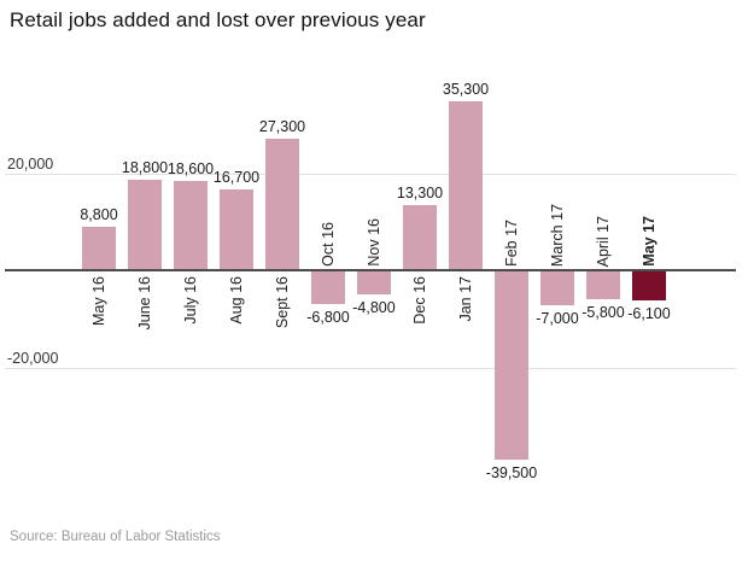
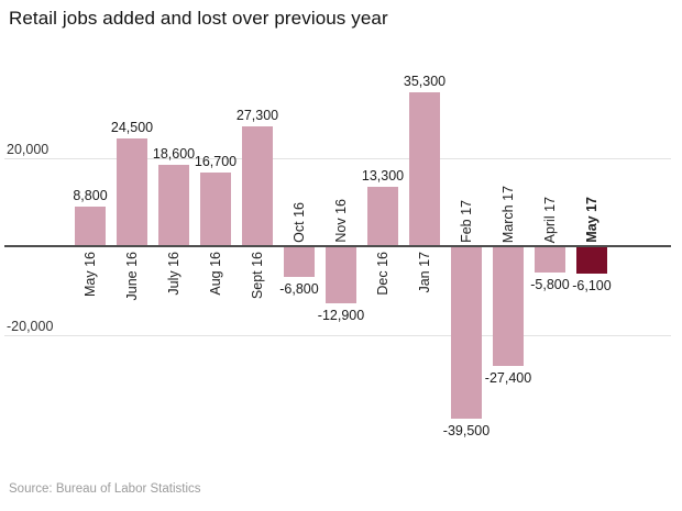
June 16: 18,800 -> 24,500
Nov 16: -4,800 -> -12,900
March 17: -7,000 -> -27,400
